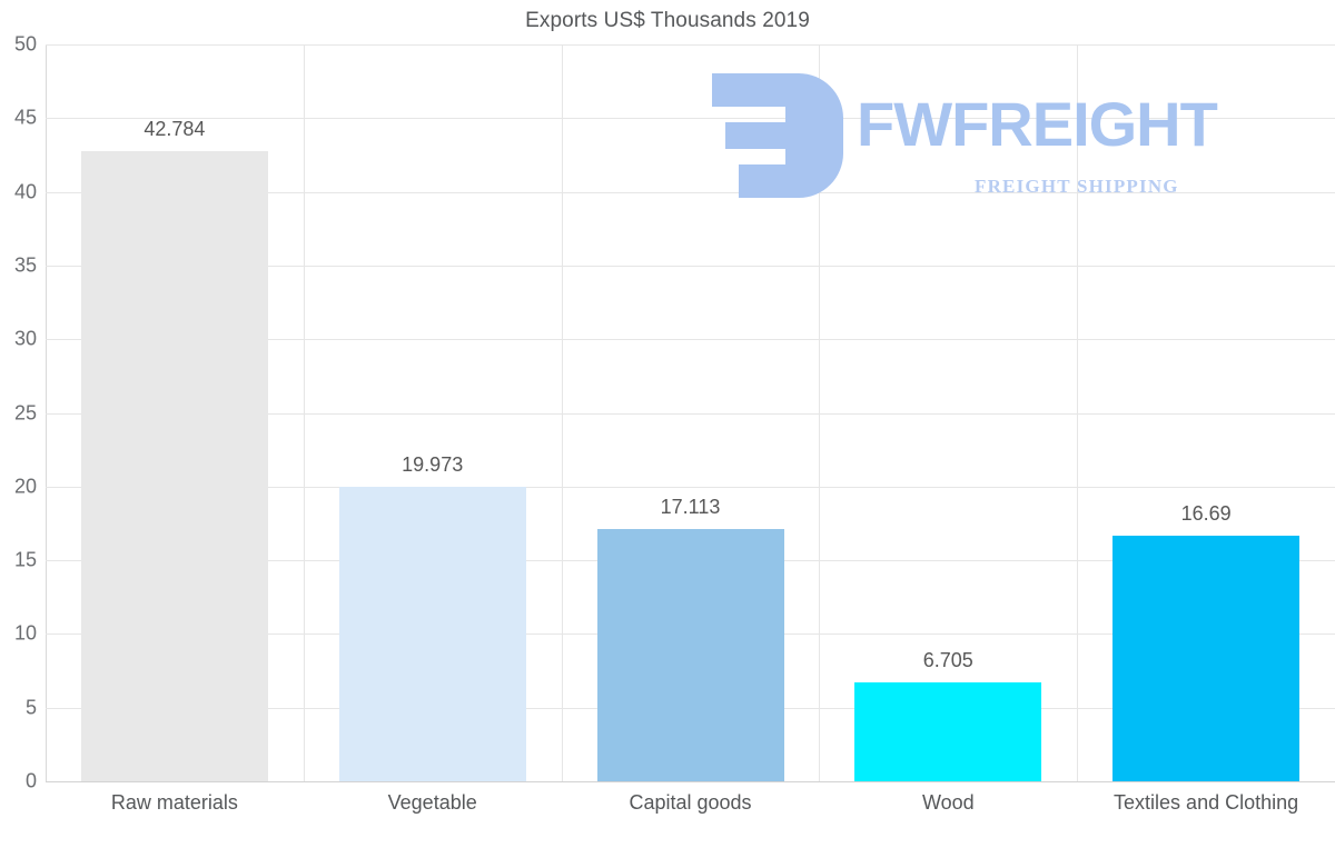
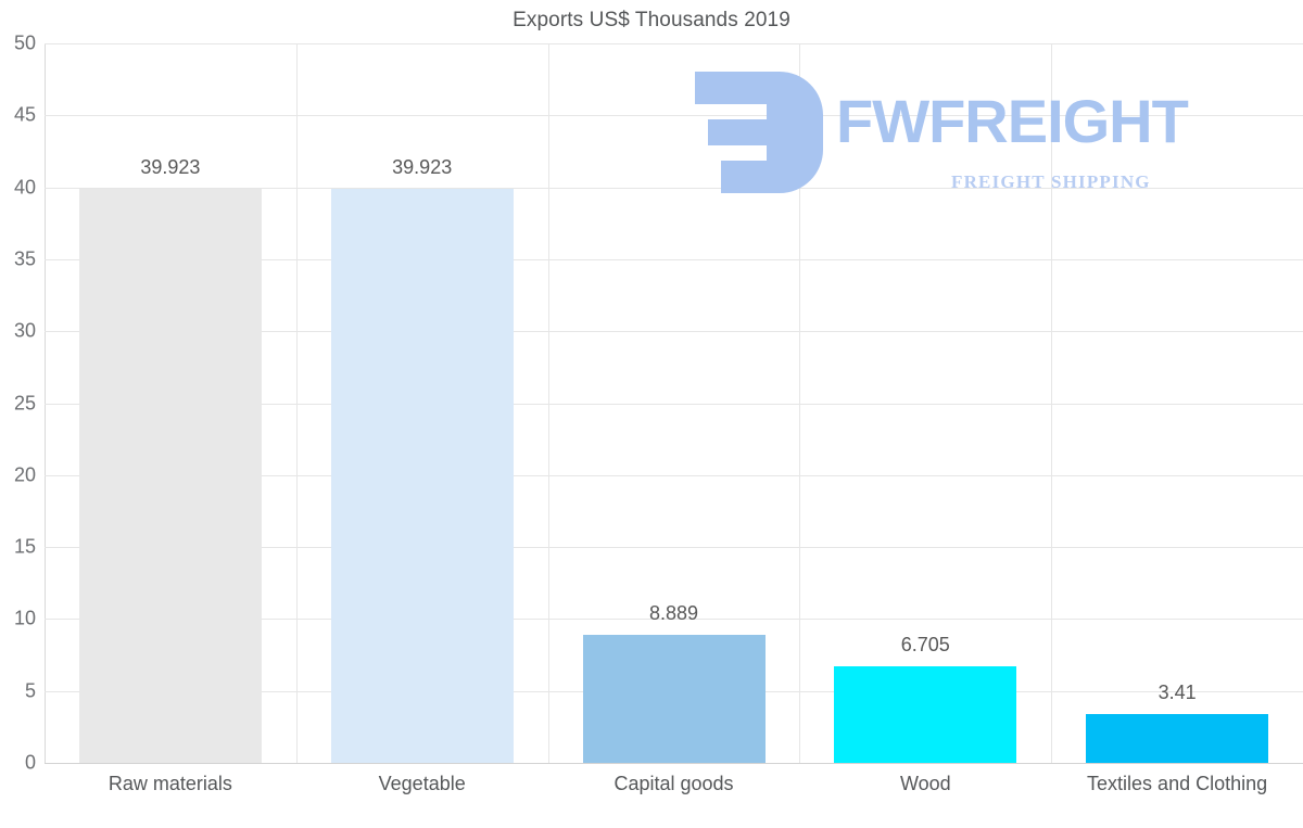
Raw materials: 42.784 -> 39.923
Vegetable: 19.973 -> 39.923
Capital goods: 17.113 -> 8.889
Textiles and Clothing: 16.69 -> 3.41
